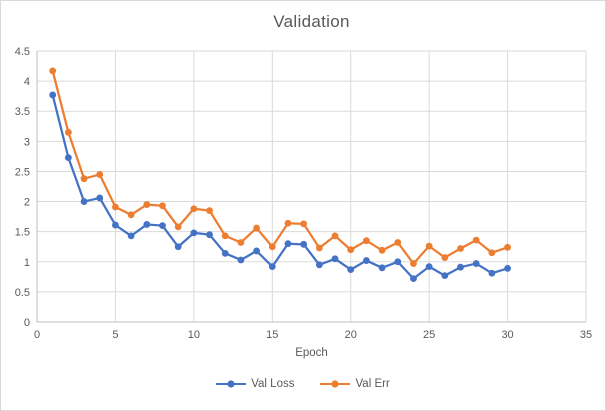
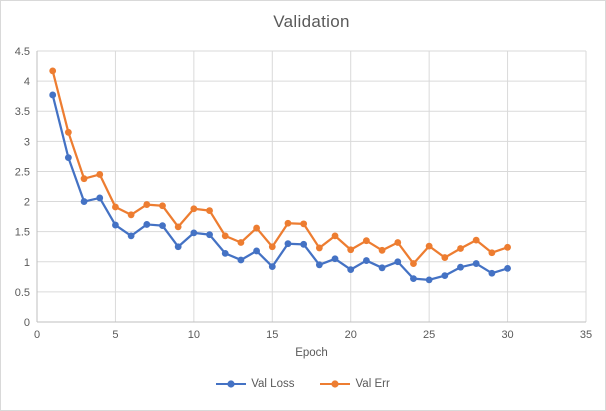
Val Loss/25: 0.9 -> 0.7
